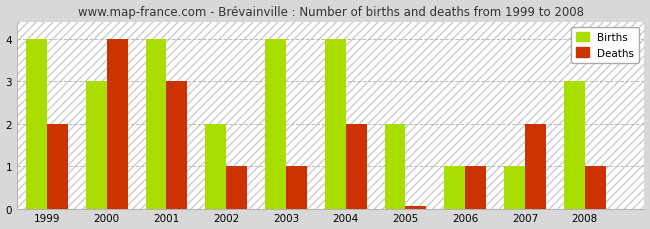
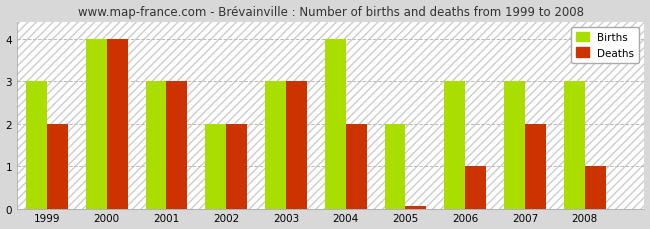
Births/1999: 4 -> 3
Births/2000: 3 -> 4
Births/2001: 4 -> 3
Deaths/2002: 1.00 -> 2.00
Births/2003: 4 -> 3
Deaths/2003: 1.00 -> 3.00
Births/2006: 1 -> 3
Births/2007: 1 -> 3
